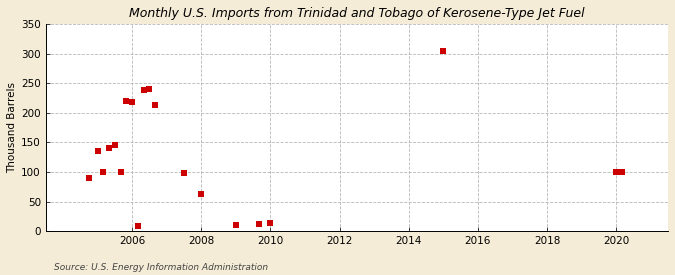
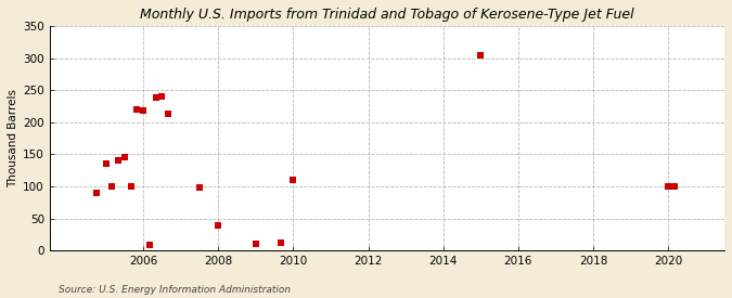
2008: 62 -> 40
2010: 14 -> 110
